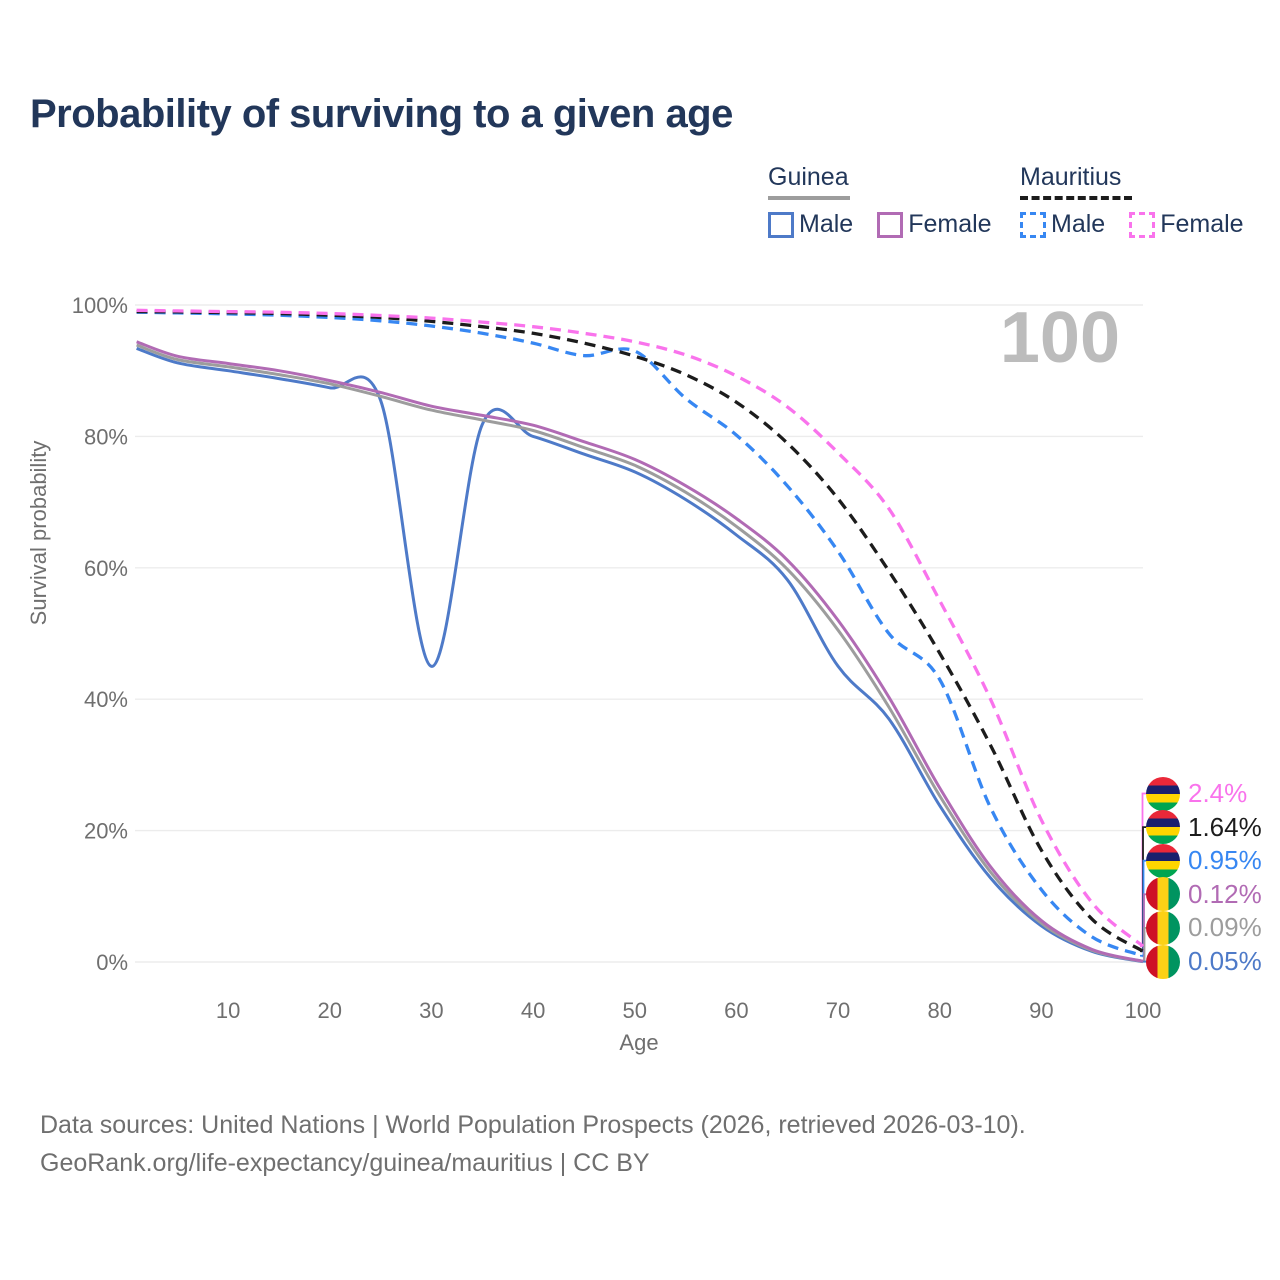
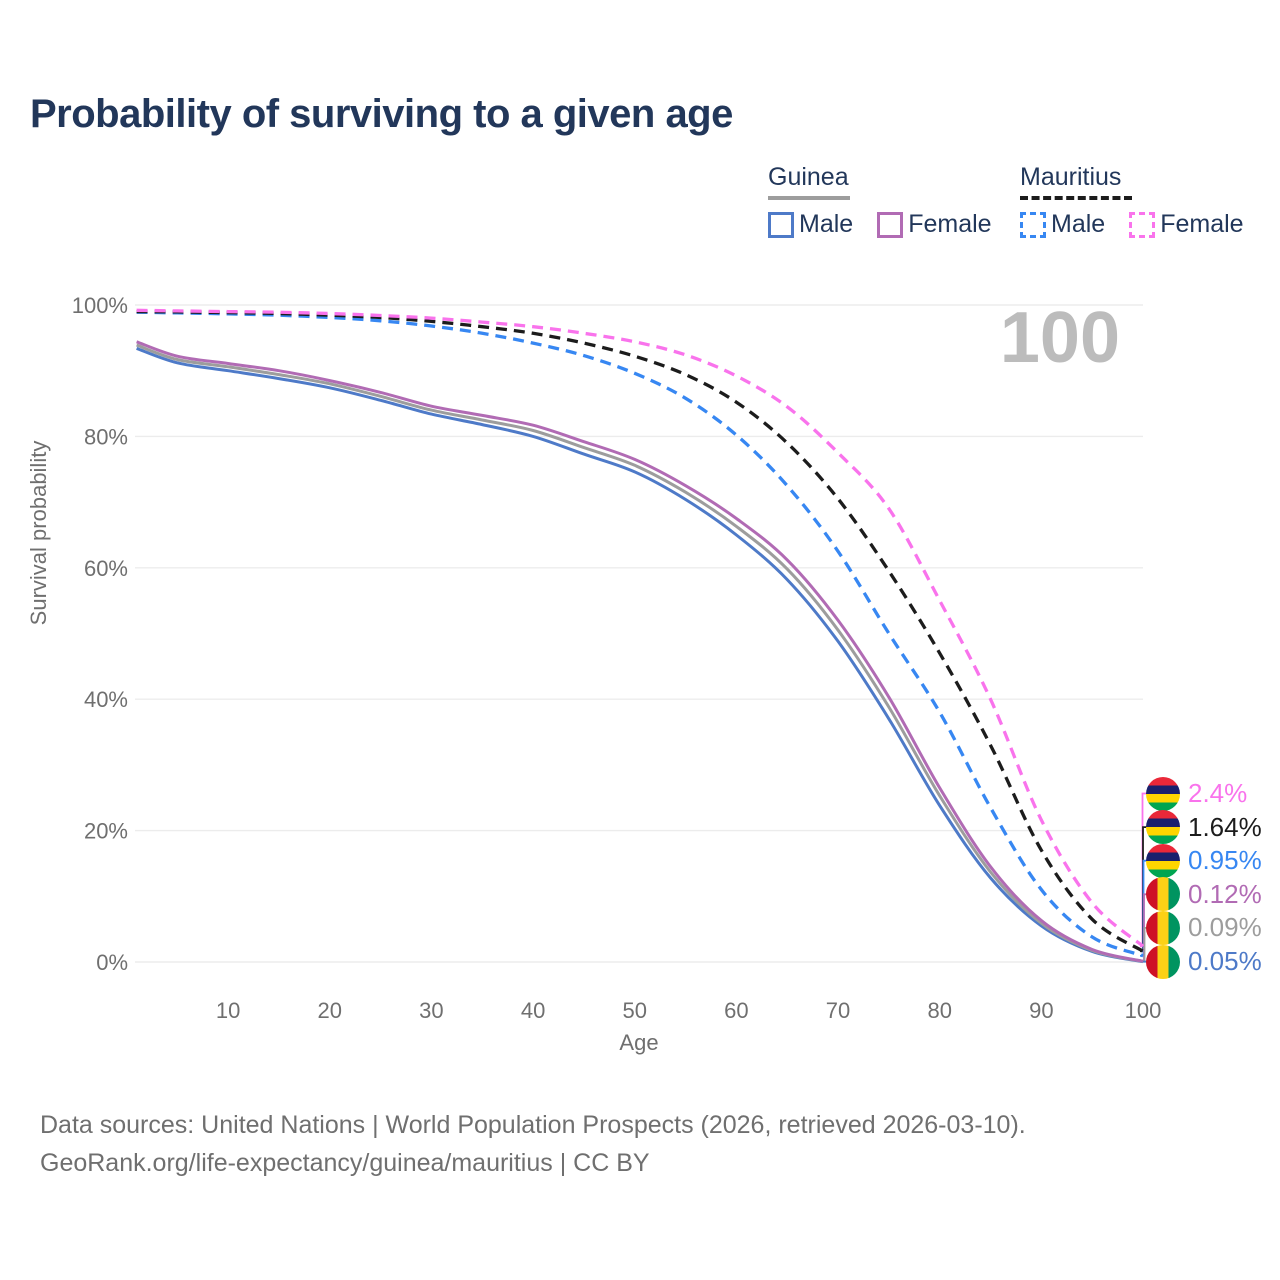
Guinea Male/30: 45% -> 83%
Mauritius Male/50: 93% -> 90%
Guinea Male/70: 45% -> 49%
Mauritius Male/80: 43% -> 38%
